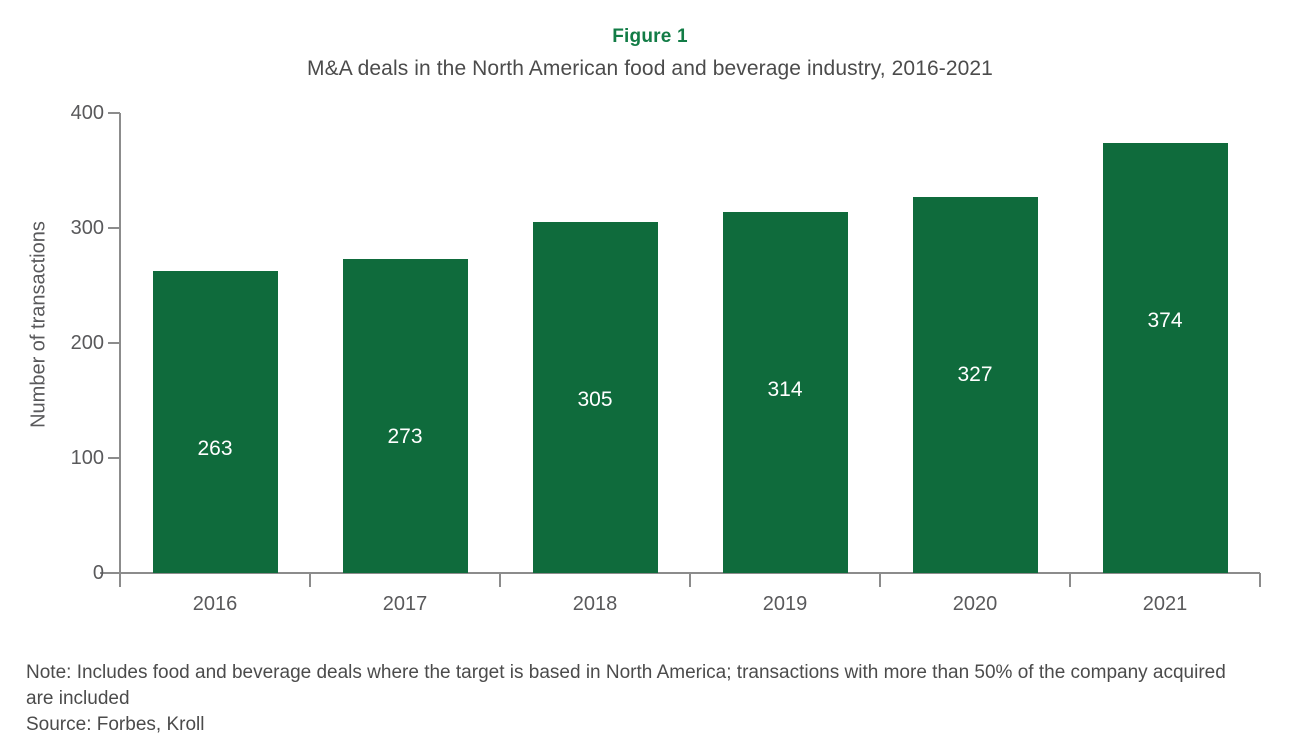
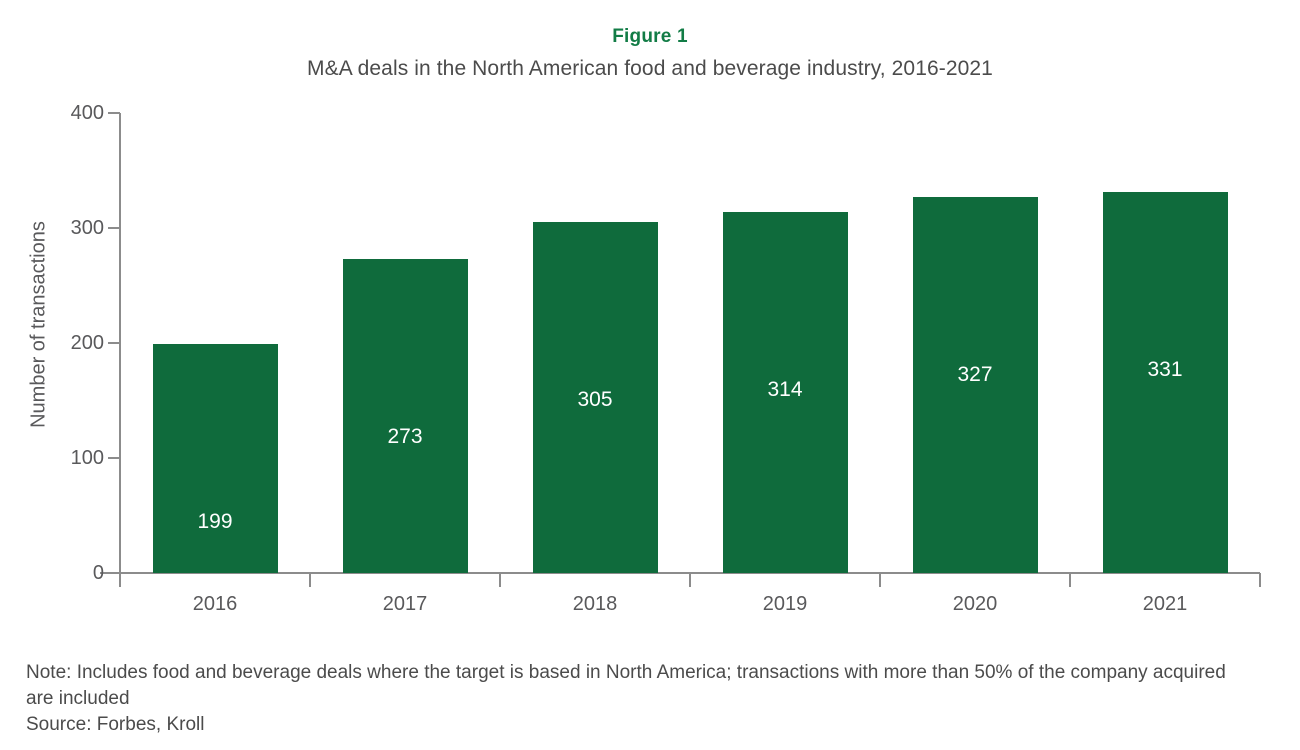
2016: 263 -> 199
2021: 374 -> 331
